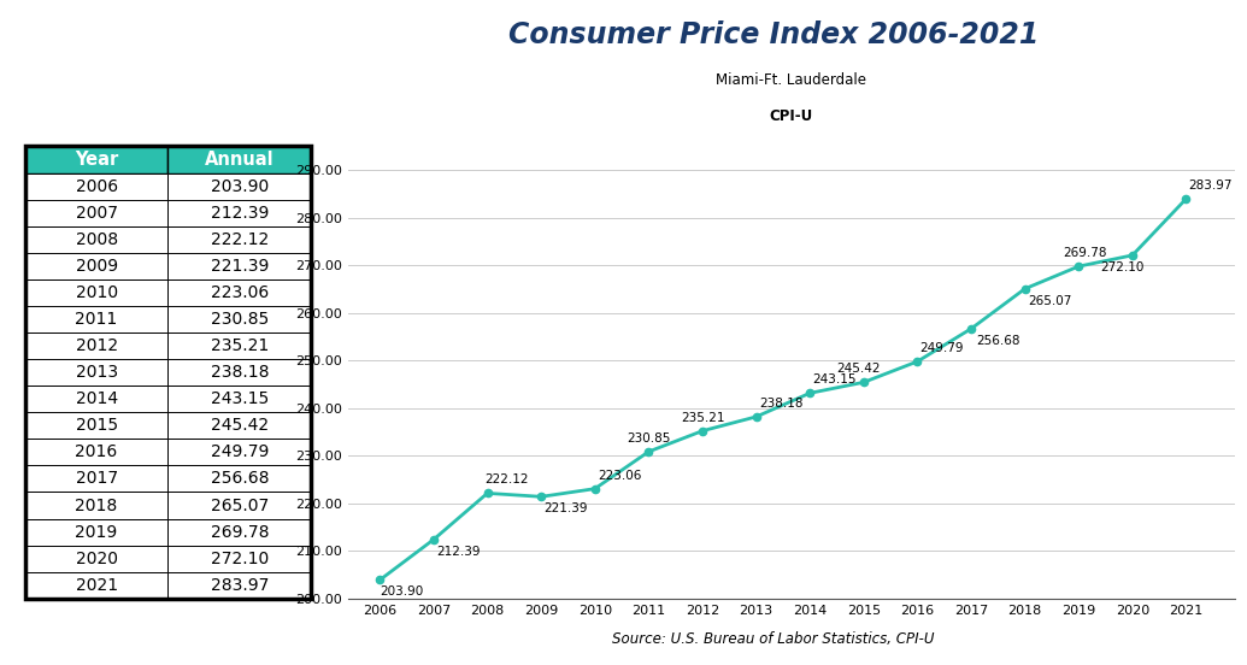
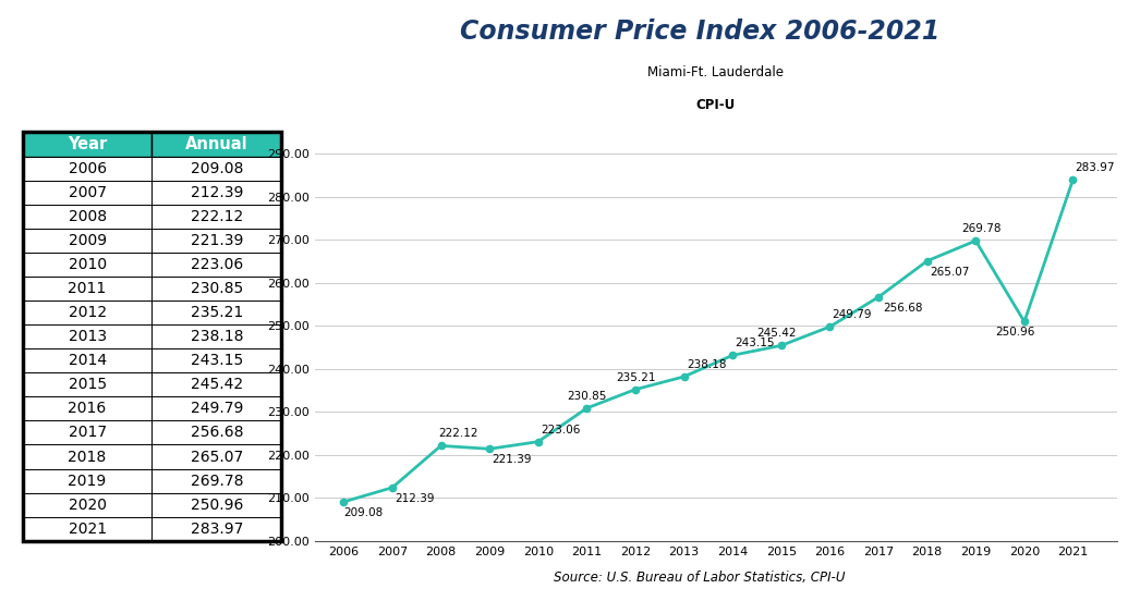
2006: 203.90 -> 209.08
2020: 272.10 -> 250.96
